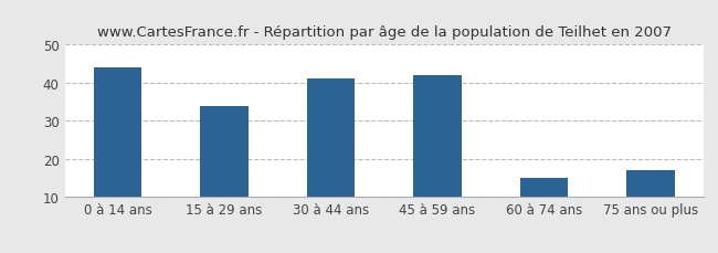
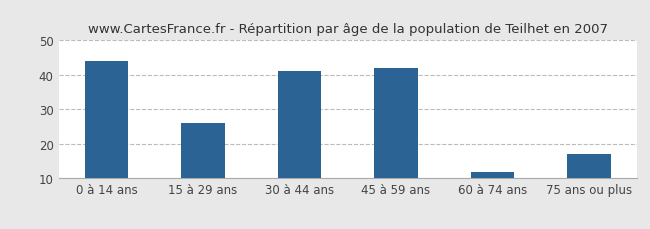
15 à 29 ans: 34 -> 26
60 à 74 ans: 15 -> 12
